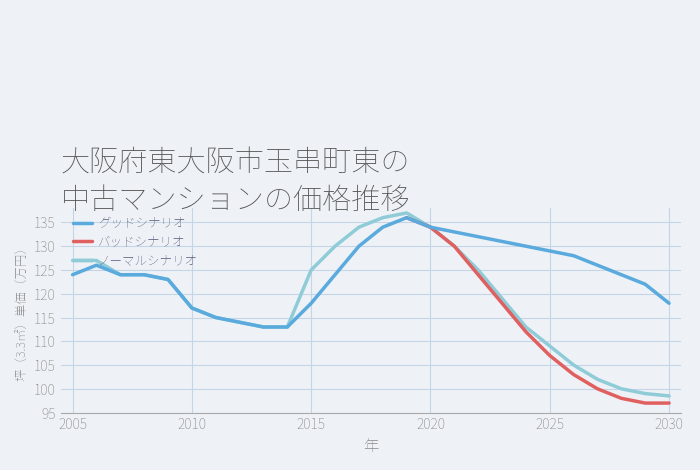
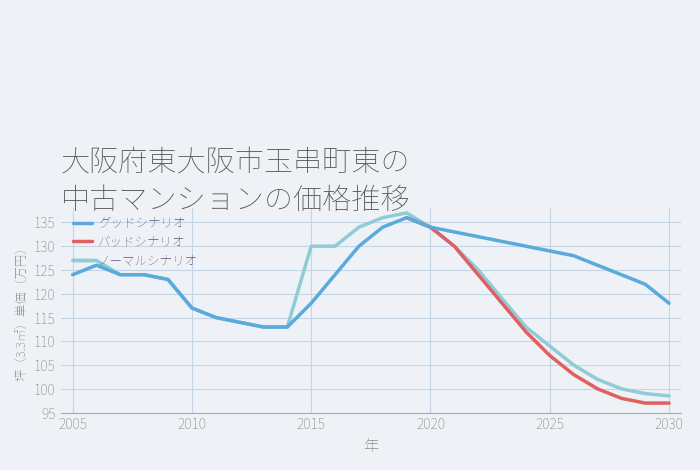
ノーマルシナリオ/2015: 125.0 -> 130.0
